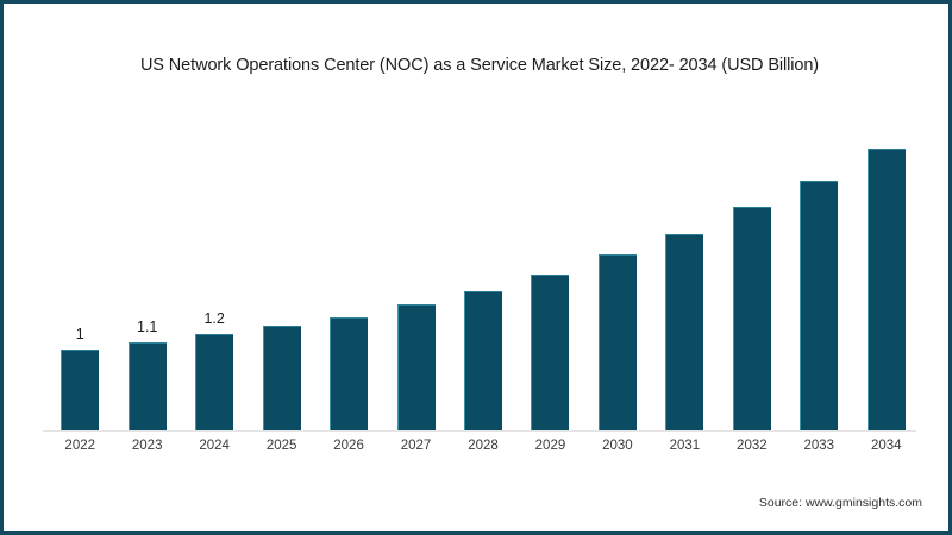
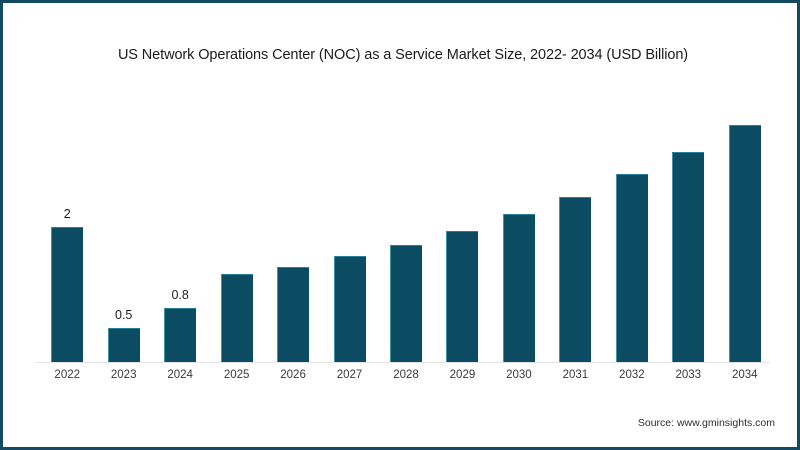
2022: 1 -> 2
2023: 1.1 -> 0.5
2024: 1.2 -> 0.8
